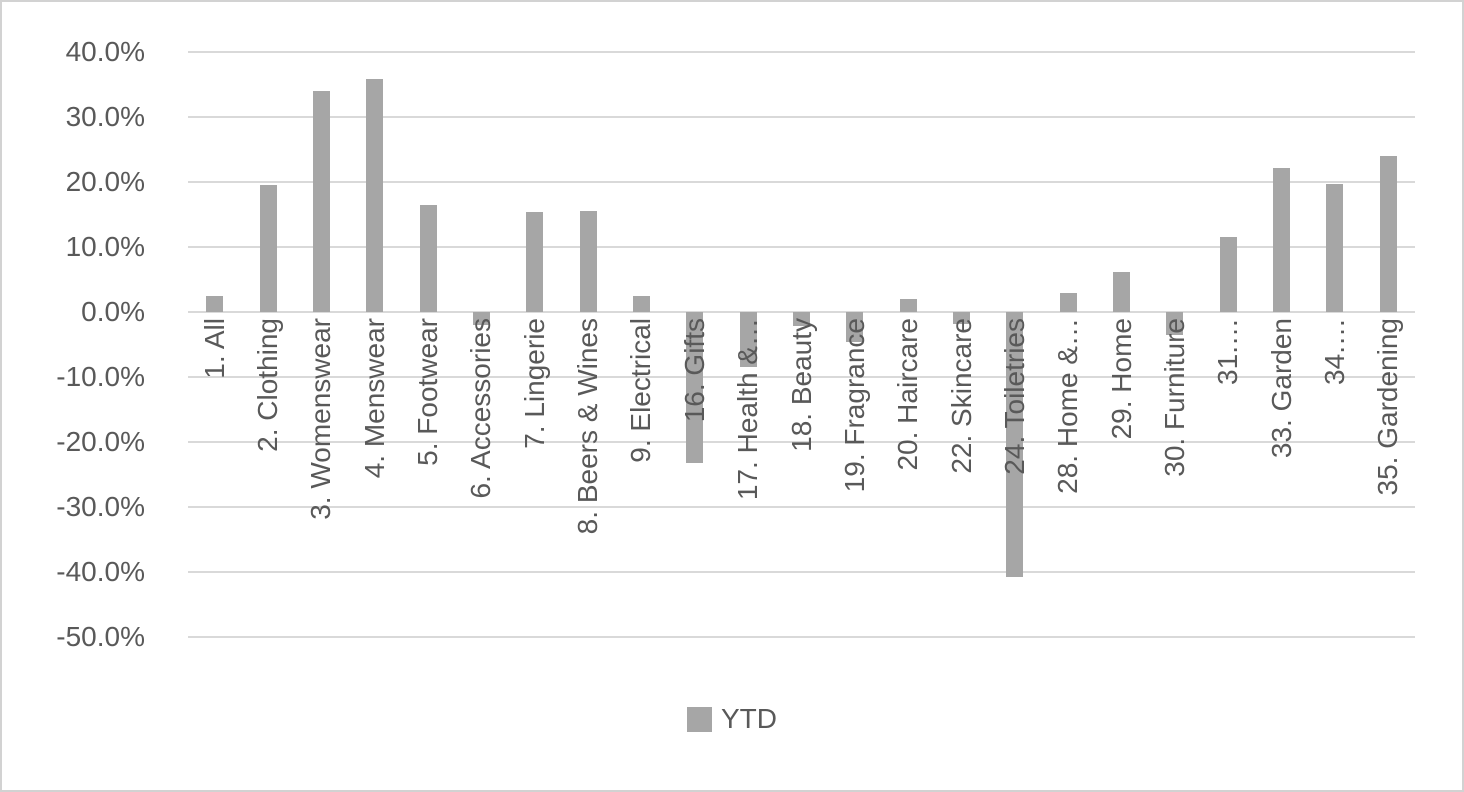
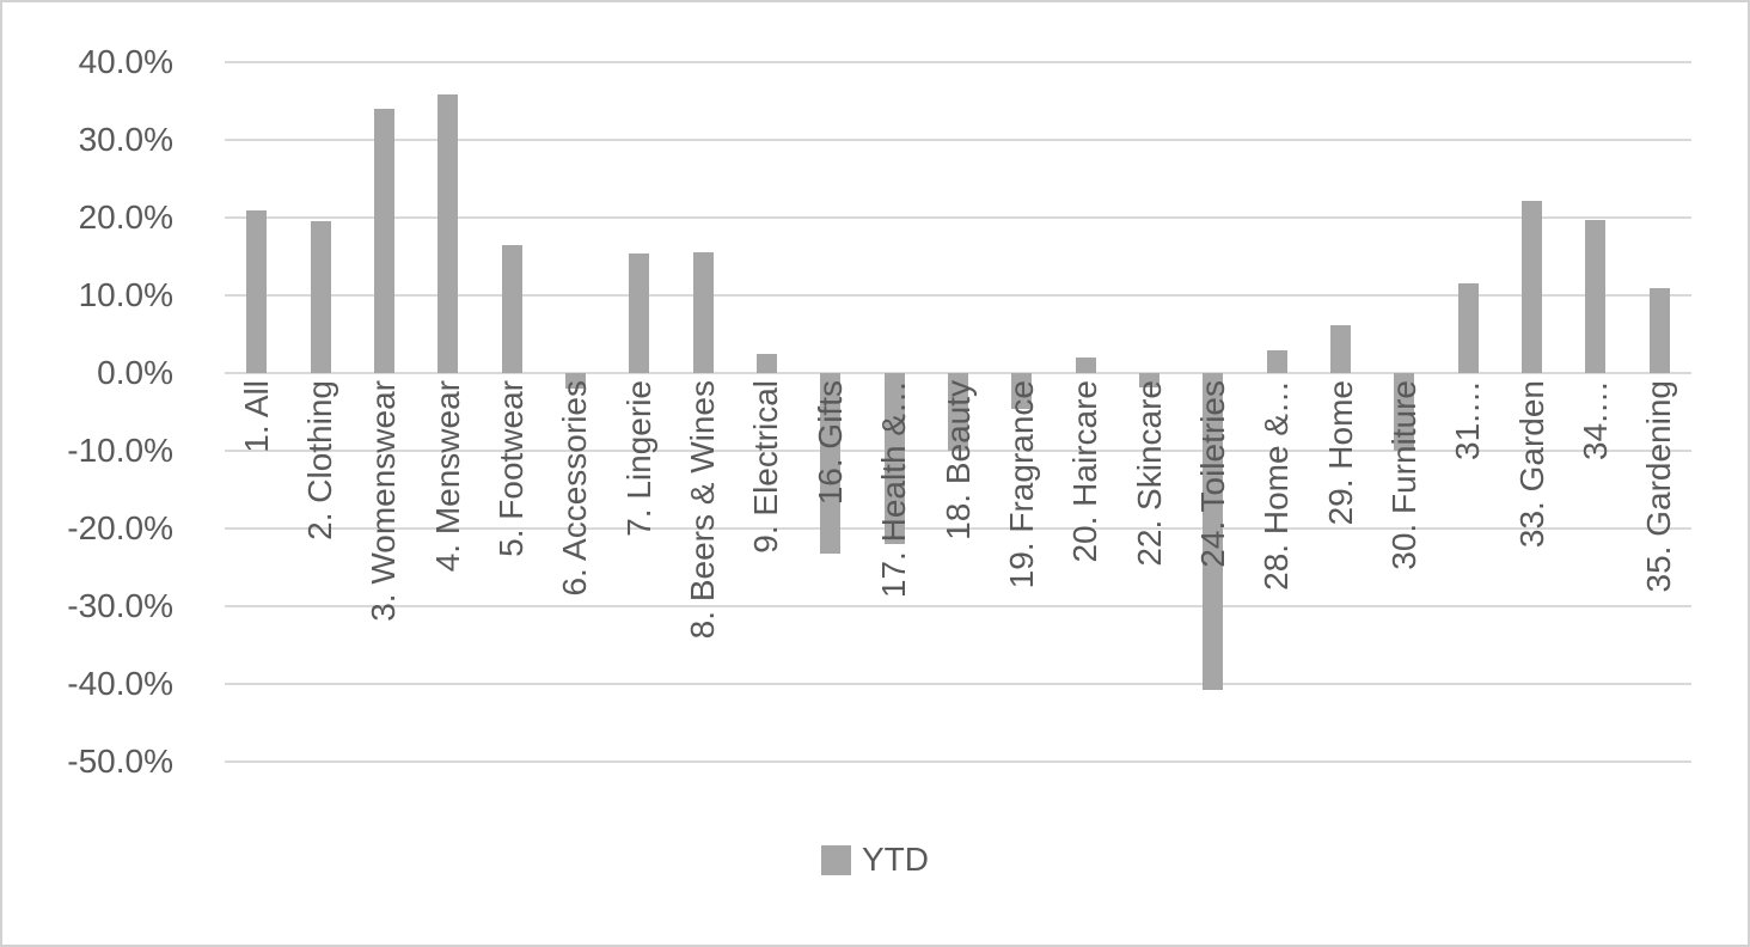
1. All: 2% -> 21%
17. Health &…: -8% -> -22%
18. Beauty: -2% -> -10%
30. Furniture: -4% -> -10%
35. Gardening: 24% -> 11%
